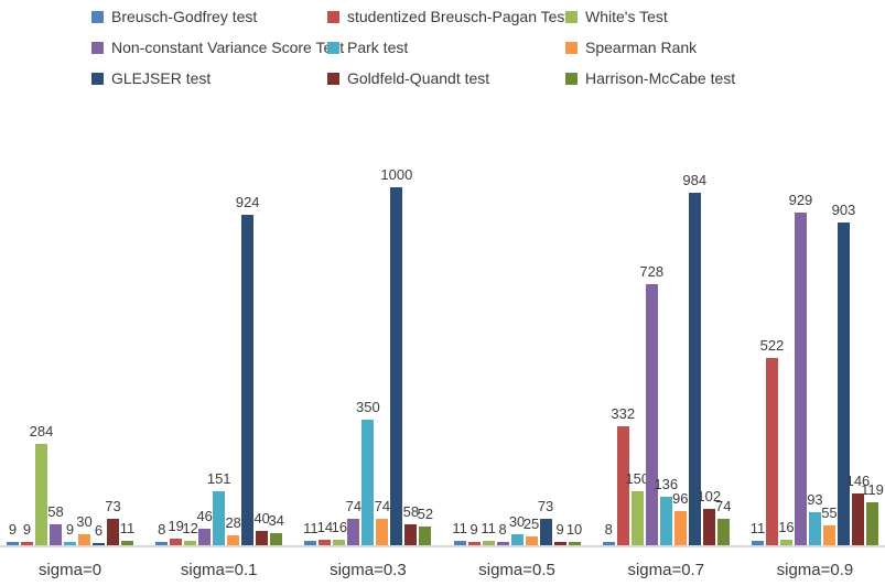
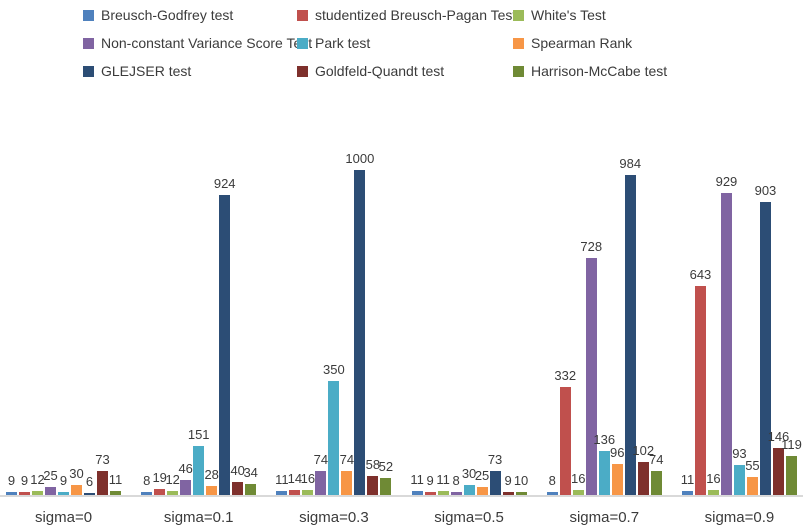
White's Test/sigma=0: 284 -> 12
Non-constant Variance Score Test/sigma=0: 58 -> 25
White's Test/sigma=0.7: 150 -> 16
studentized Breusch-Pagan Test/sigma=0.9: 522 -> 643
